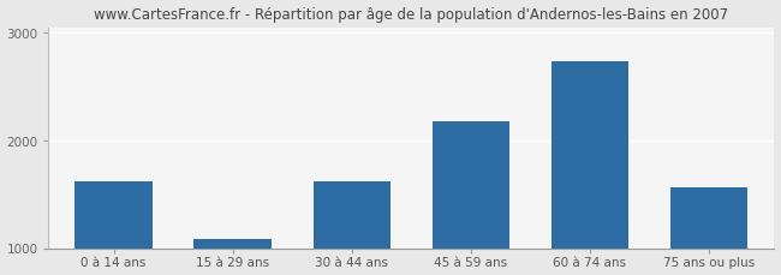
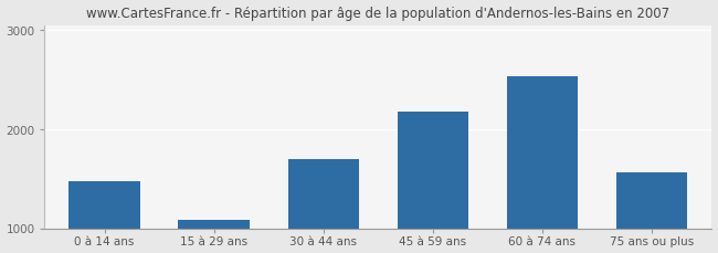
0 à 14 ans: 1620 -> 1480
30 à 44 ans: 1620 -> 1700
60 à 74 ans: 2740 -> 2530
